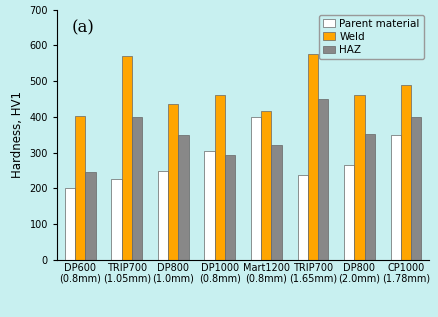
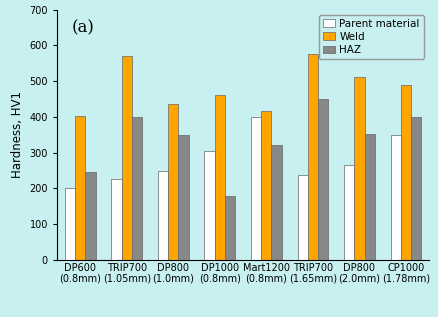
HAZ/DP1000 (0.8mm): 293 -> 180
Weld/DP800 (2.0mm): 460 -> 510
